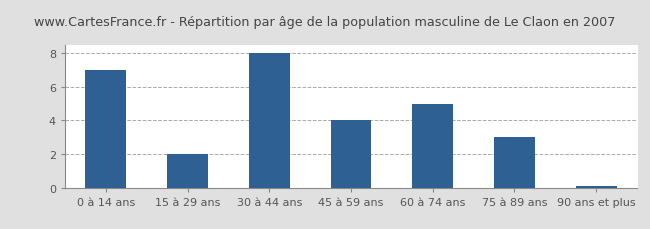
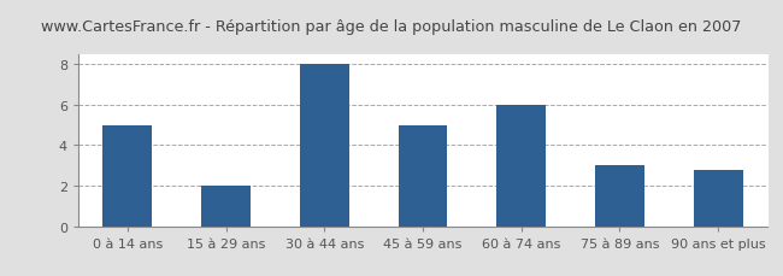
0 à 14 ans: 7.0 -> 5.0
45 à 59 ans: 4.0 -> 5.0
60 à 74 ans: 5.0 -> 6.0
90 ans et plus: 0.1 -> 2.8
